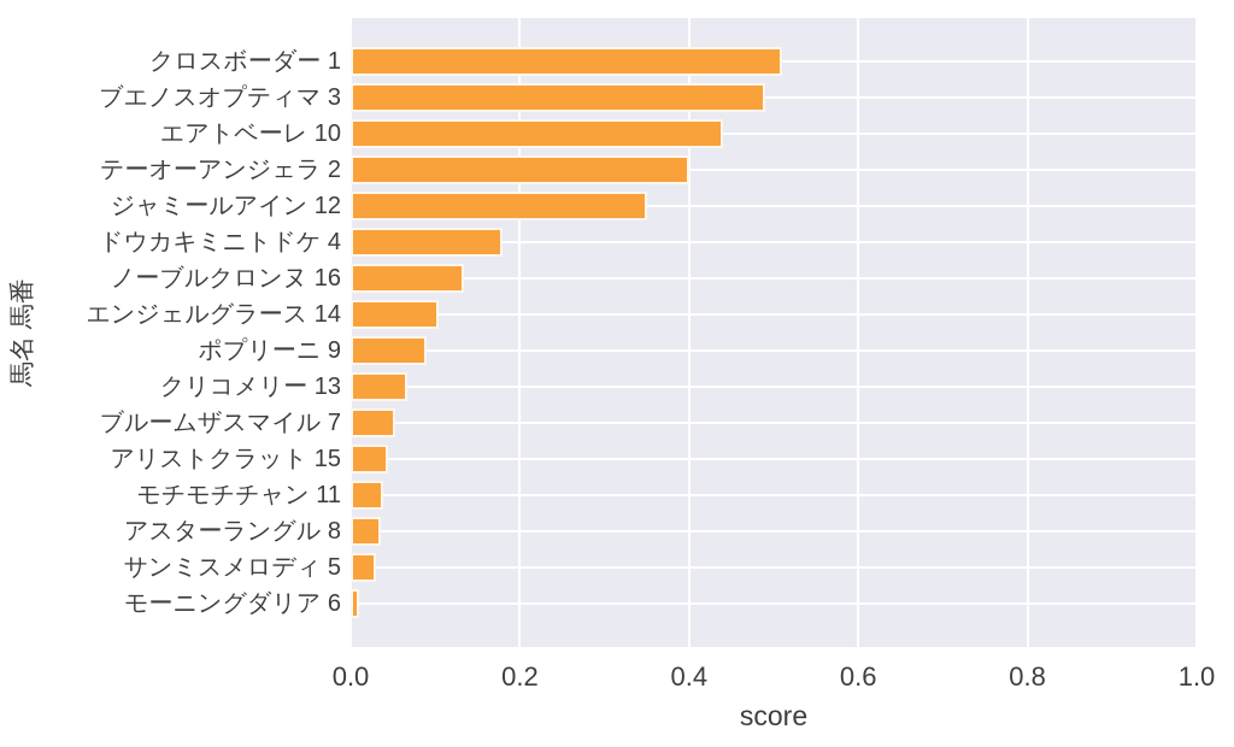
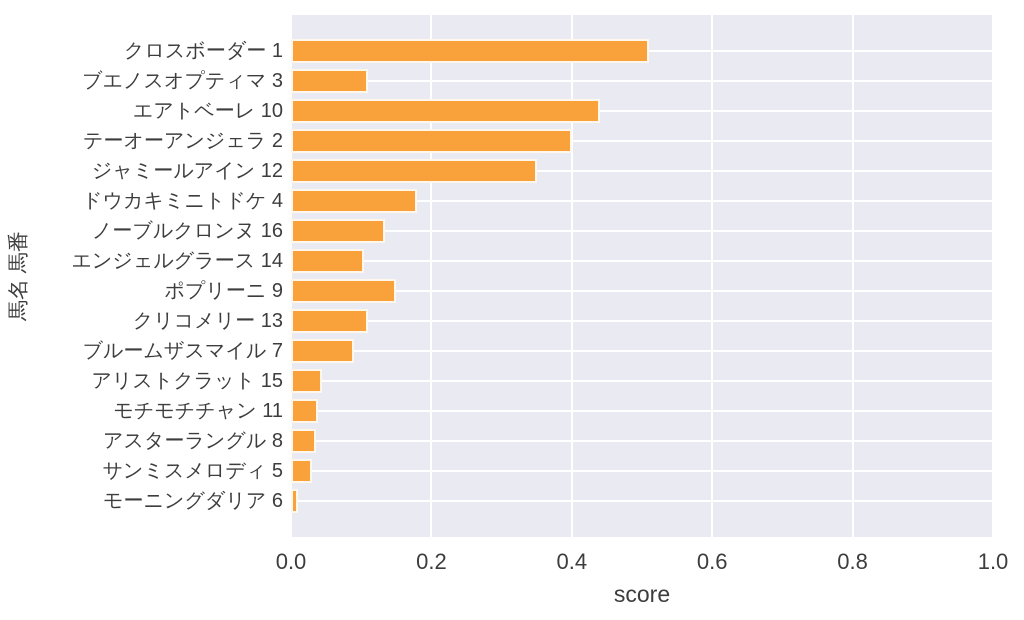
ブエノスオプティマ 3: 0.49 -> 0.11
ポプリーニ 9: 0.09 -> 0.15
クリコメリー 13: 0.07 -> 0.11
ブルームザスマイル 7: 0.05 -> 0.09
